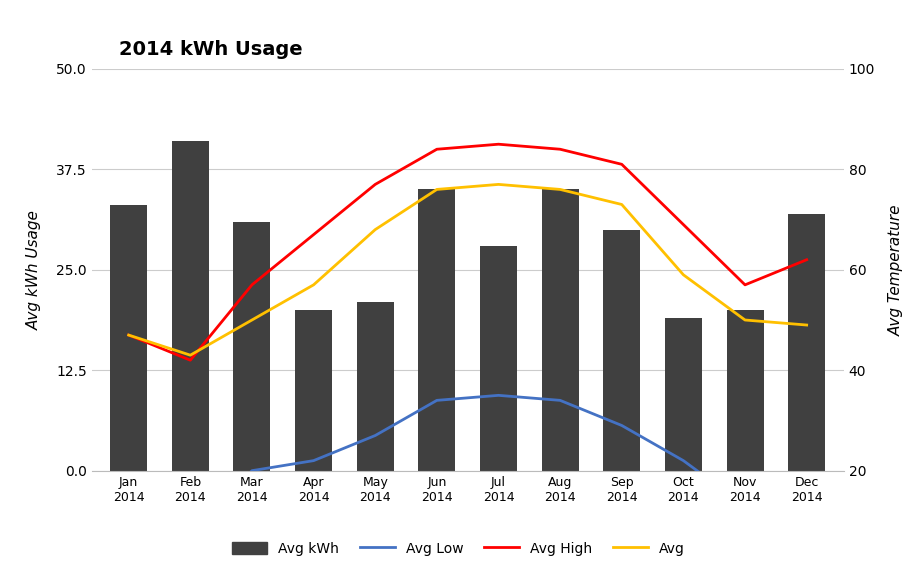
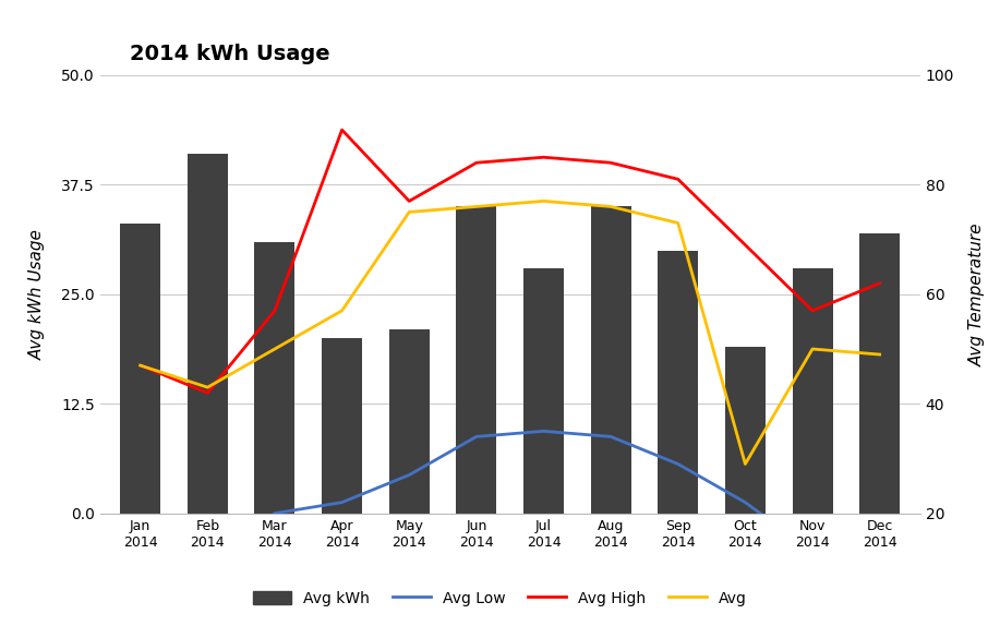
Avg High/Apr 2014: 67 -> 90
Avg/May 2014: 68 -> 75
Avg/Oct 2014: 59 -> 29
Avg kWh/Nov 2014: 20 -> 28
